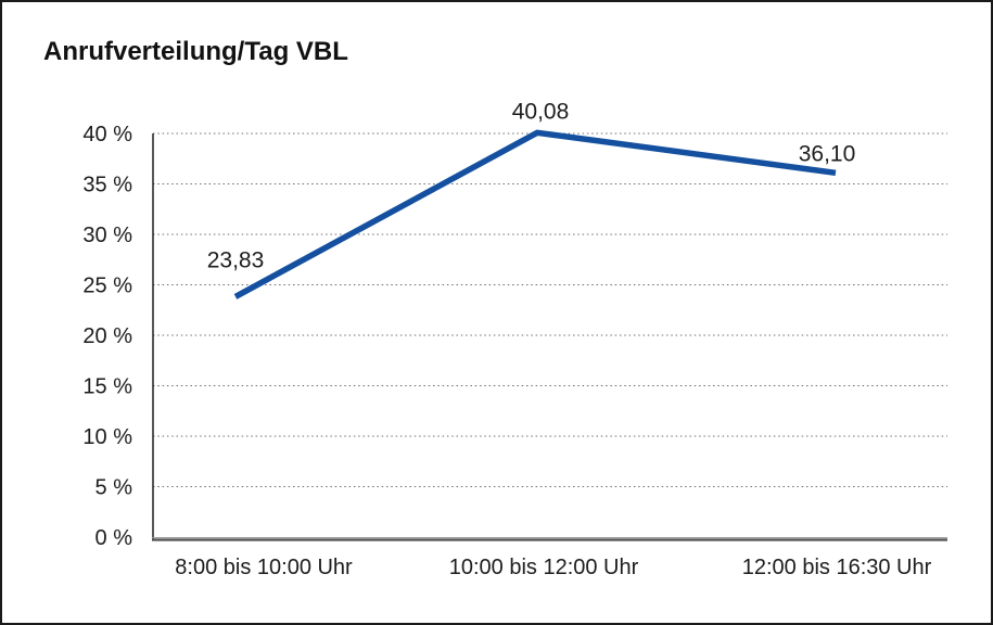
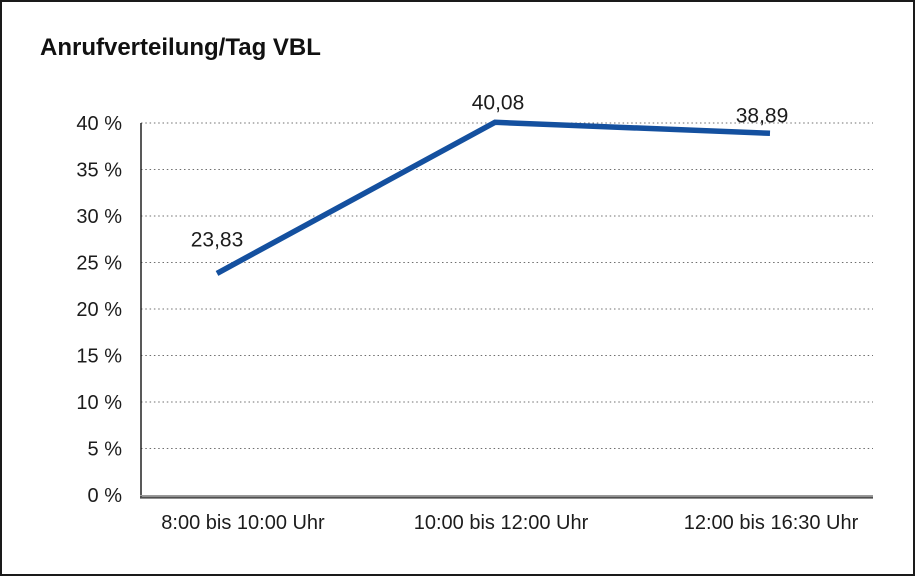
12:00 bis 16:30 Uhr: 36,10 -> 38,89
